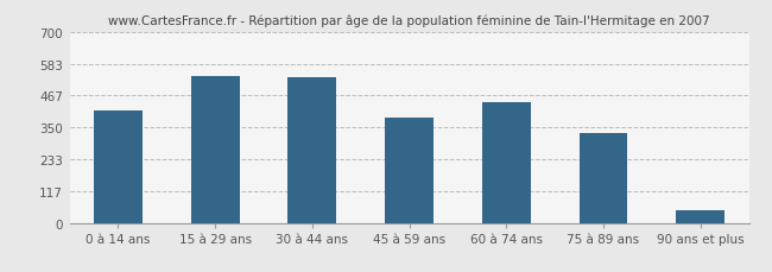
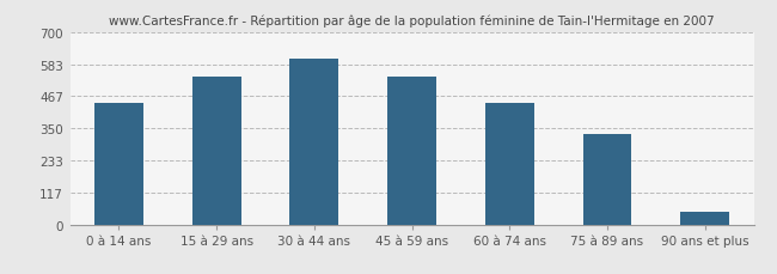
0 à 14 ans: 410 -> 443
30 à 44 ans: 535 -> 601
45 à 59 ans: 385 -> 537
